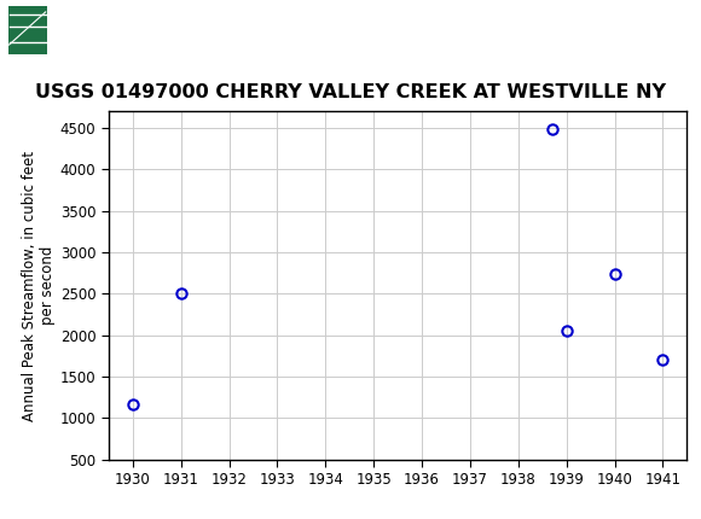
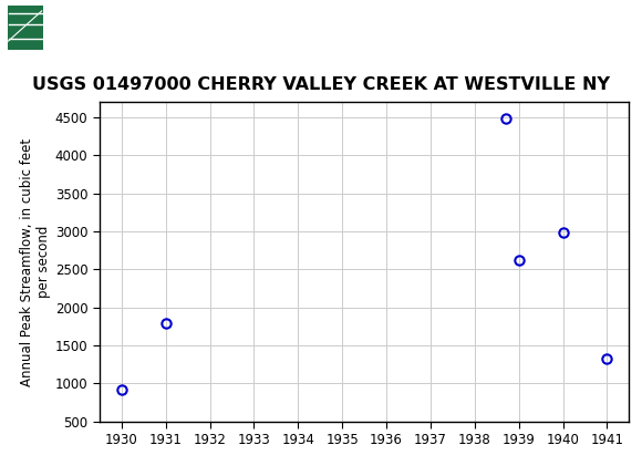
1930: 1160 -> 910
1931: 2500 -> 1790
1939: 2060 -> 2620
1940: 2740 -> 2980
1941: 1700 -> 1330
